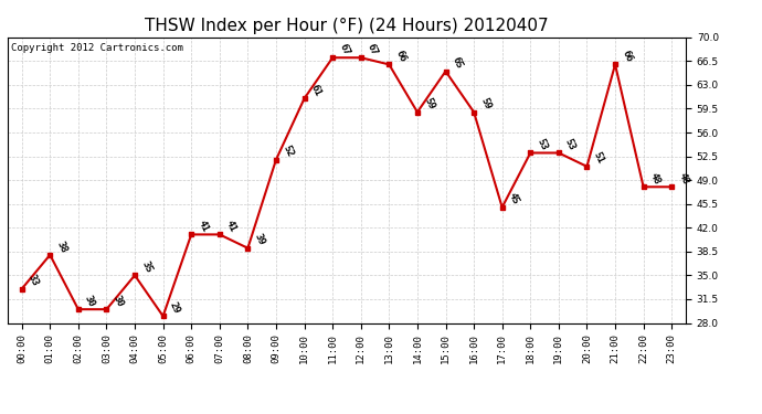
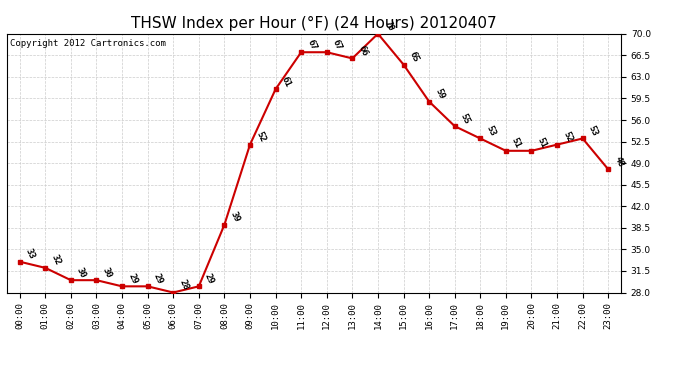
01:00: 38 -> 32
04:00: 35 -> 29
06:00: 41 -> 28
07:00: 41 -> 29
14:00: 59 -> 70
17:00: 45 -> 55
19:00: 53 -> 51
21:00: 66 -> 52
22:00: 48 -> 53
